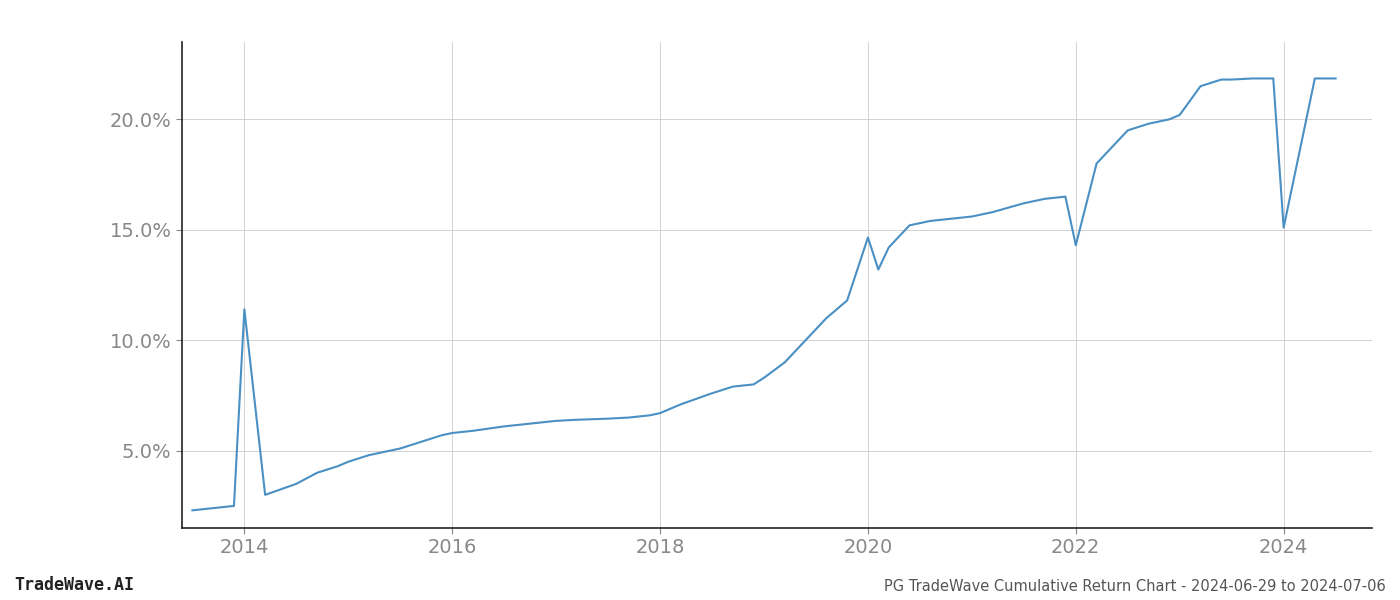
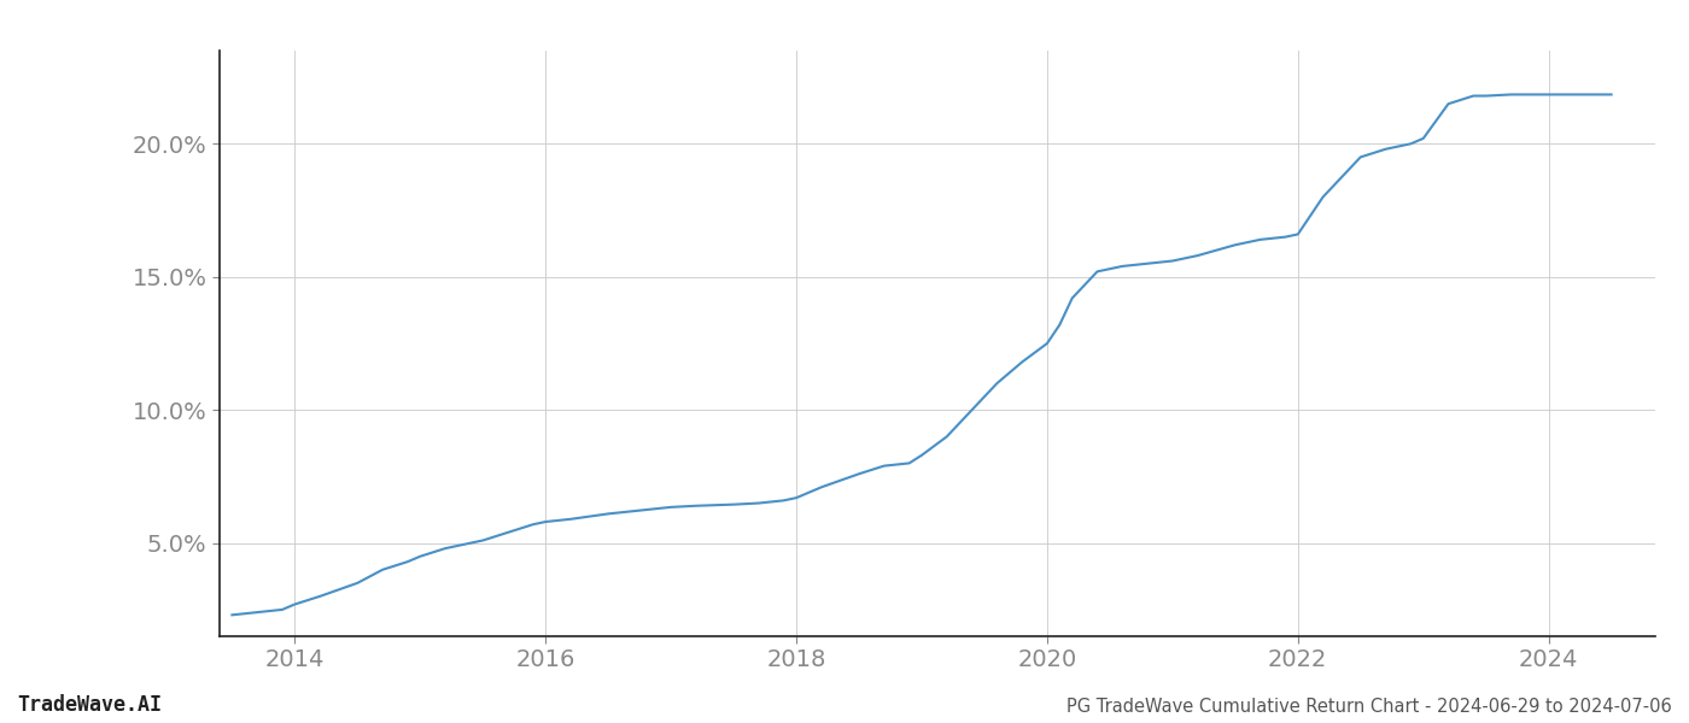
2014: 11.40% -> 2.70%
2020: 14.65% -> 12.50%
2022: 14.30% -> 16.60%
2024: 15.10% -> 21.85%
